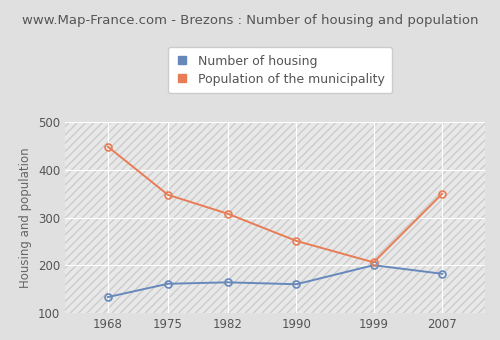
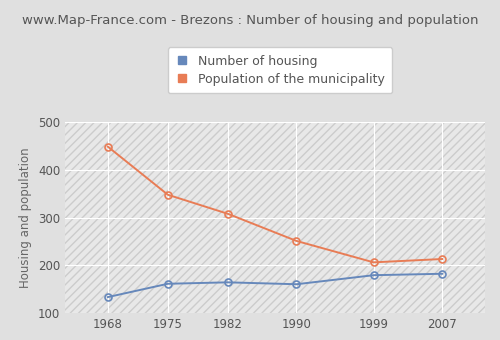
Number of housing/1999: 200 -> 179
Population of the municipality/2007: 350 -> 213
